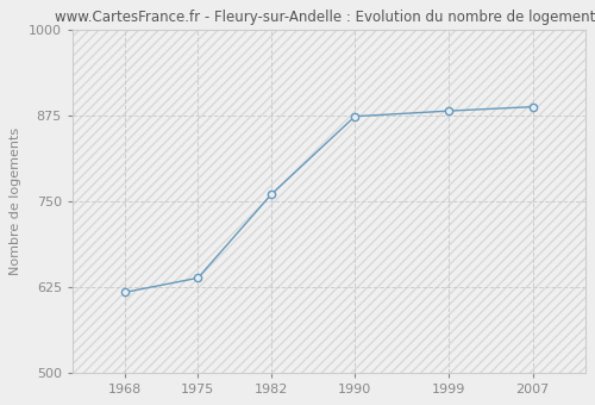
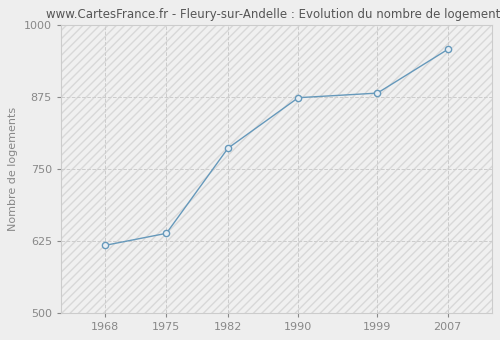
1982: 760 -> 786
2007: 888 -> 958
